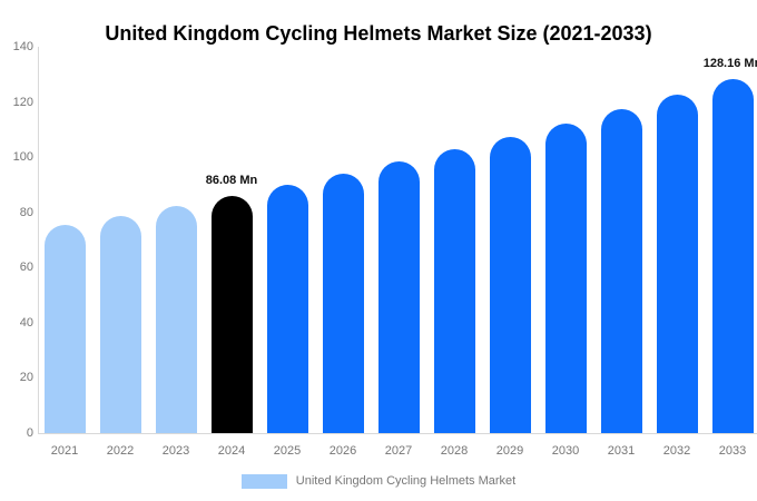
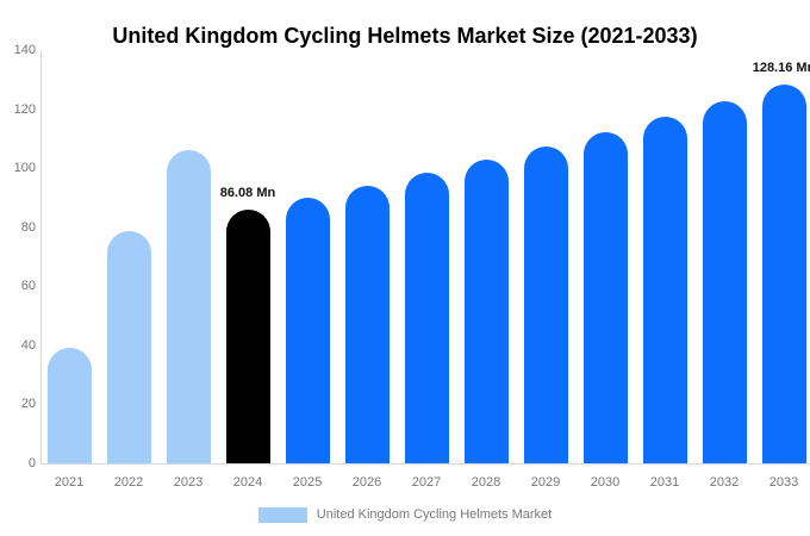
2021: 75 -> 39
2023: 82 -> 106
